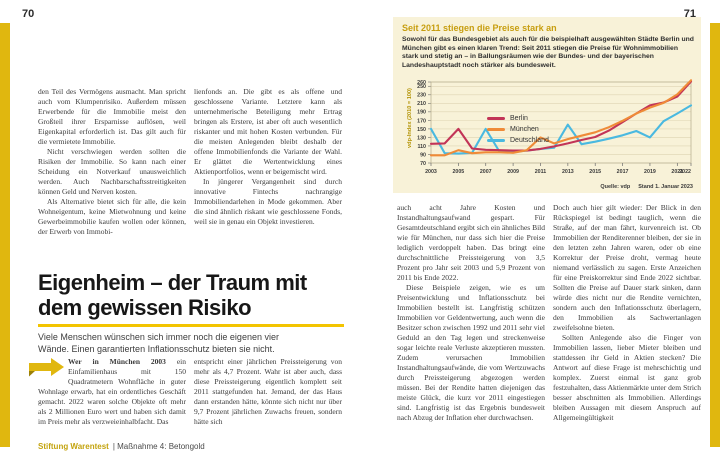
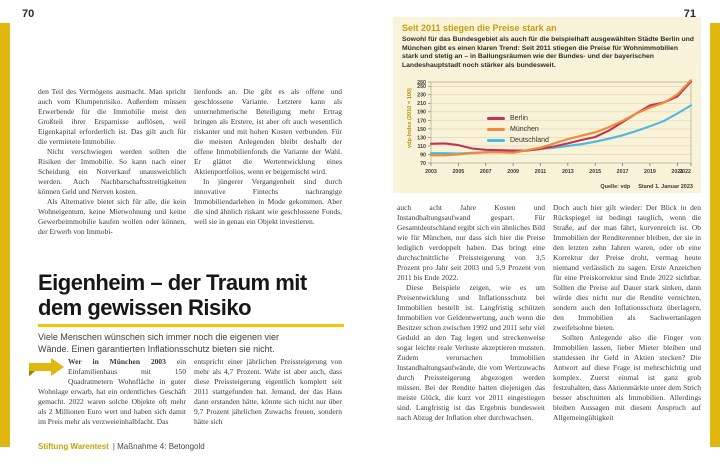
Deutschland/2003: 150 -> 90
Berlin/2005: 150 -> 110
München/2005: 100 -> 90
Deutschland/2007: 150 -> 100
München/2011: 130 -> 110
Deutschland/2013: 160 -> 110
Deutschland/2019: 130 -> 160
